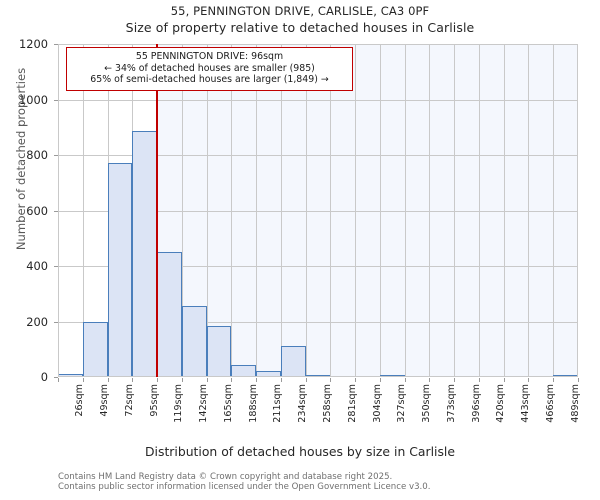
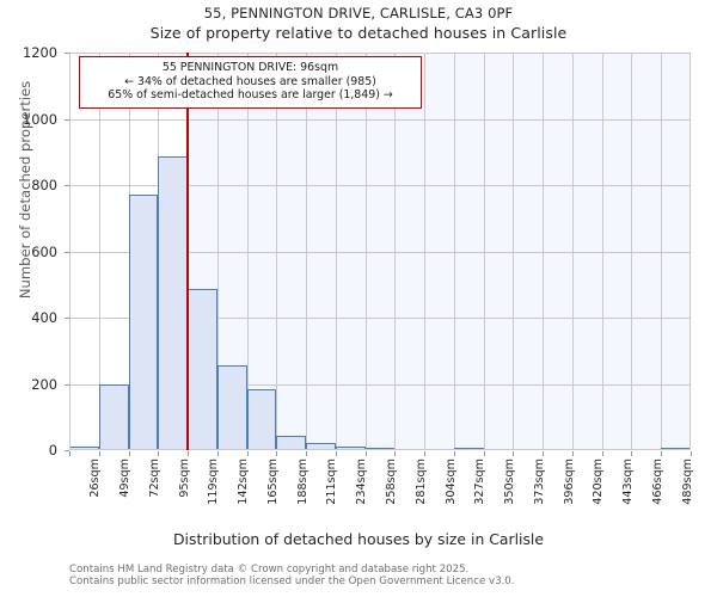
119sqm: 450 -> 490
234sqm: 110 -> 10
